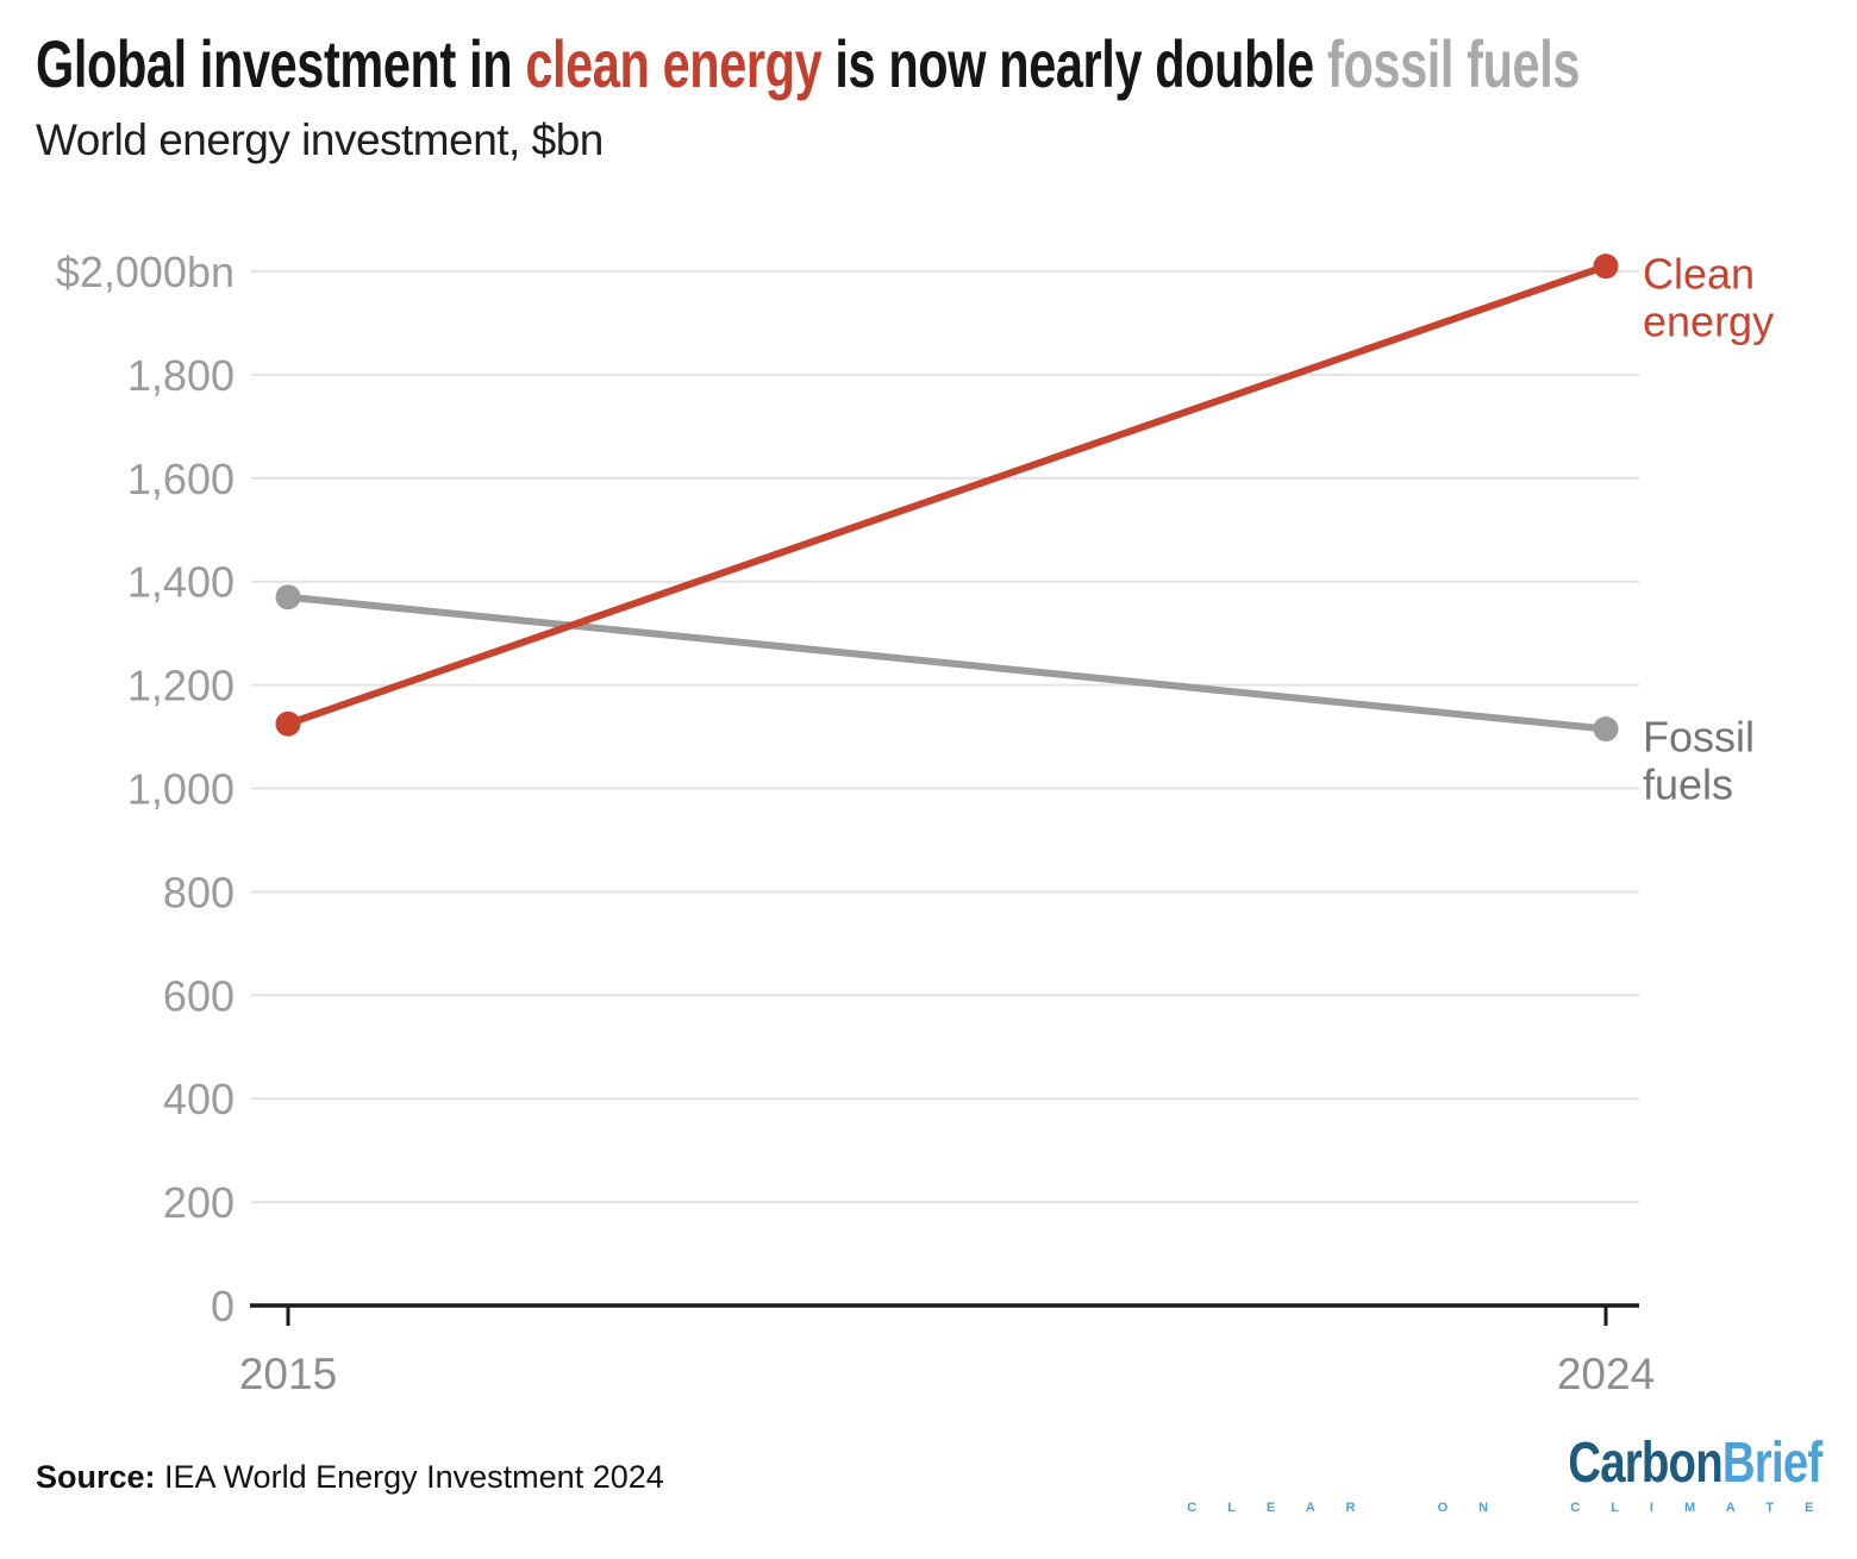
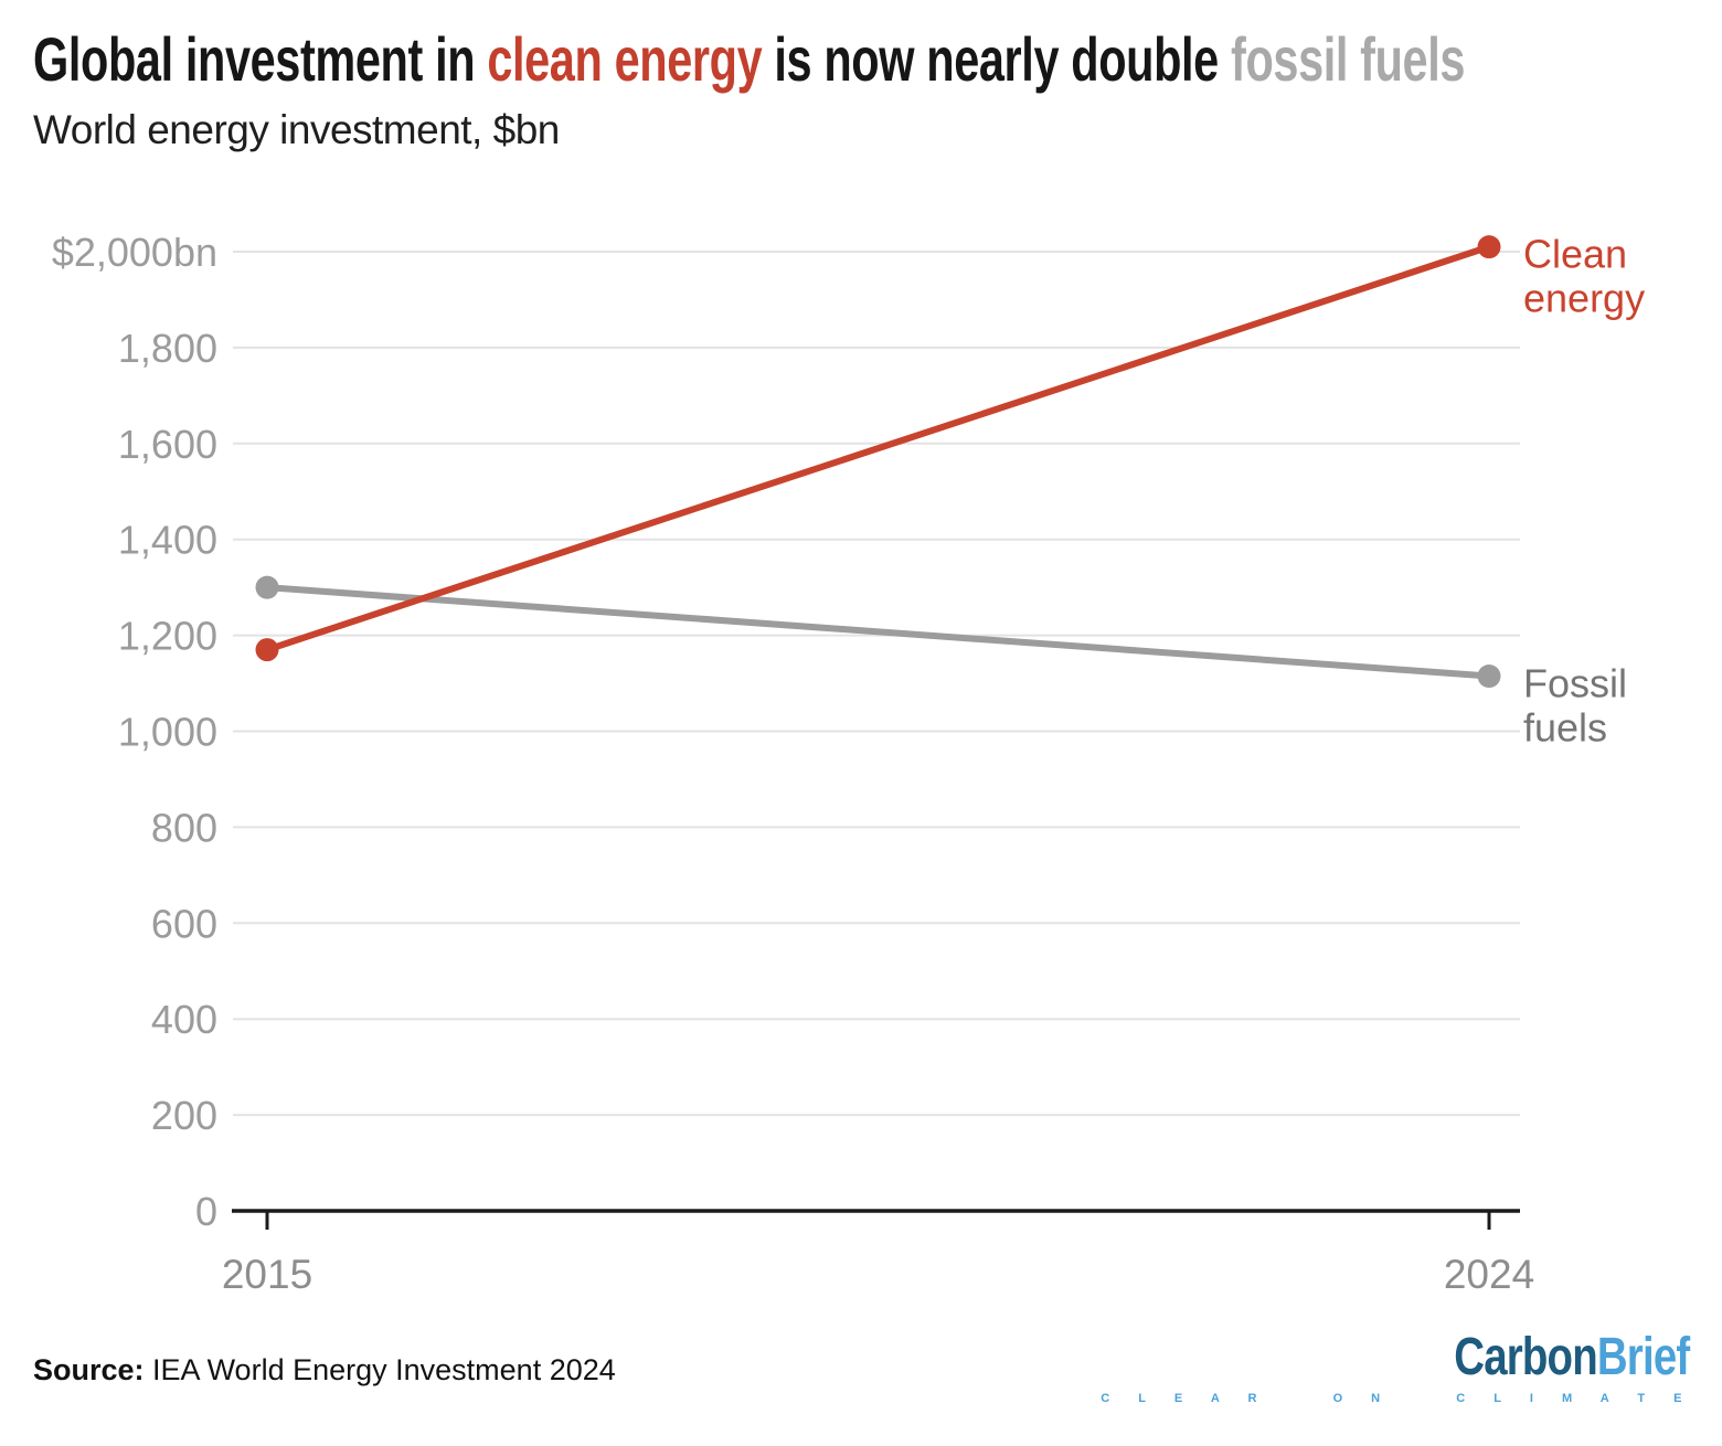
Fossil fuels/2015: 1370 -> 1300
Clean energy/2015: 1120 -> 1170
